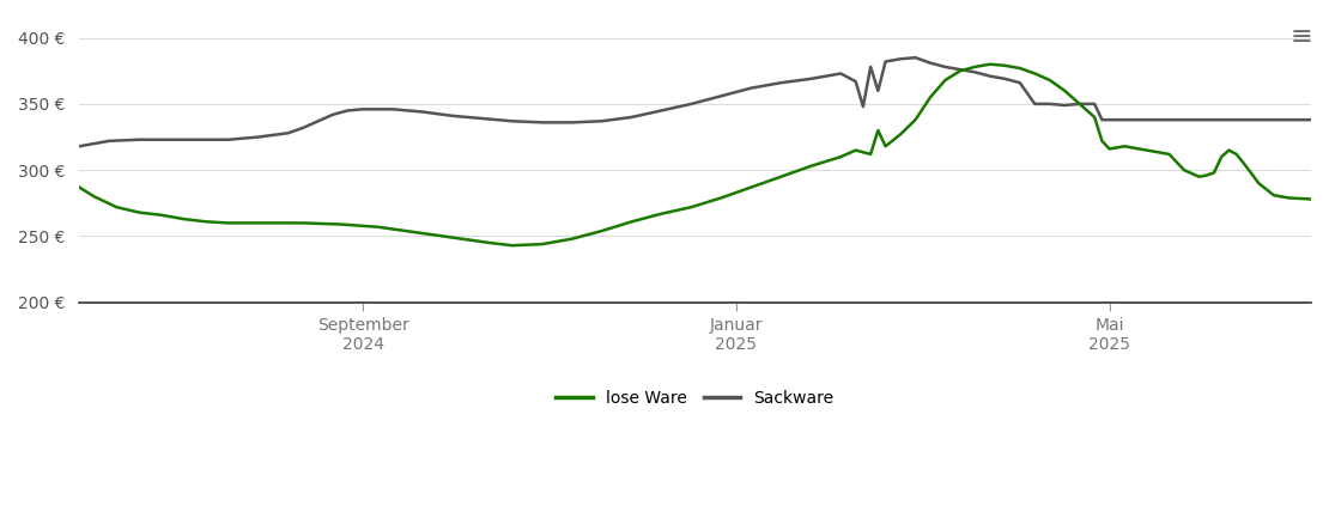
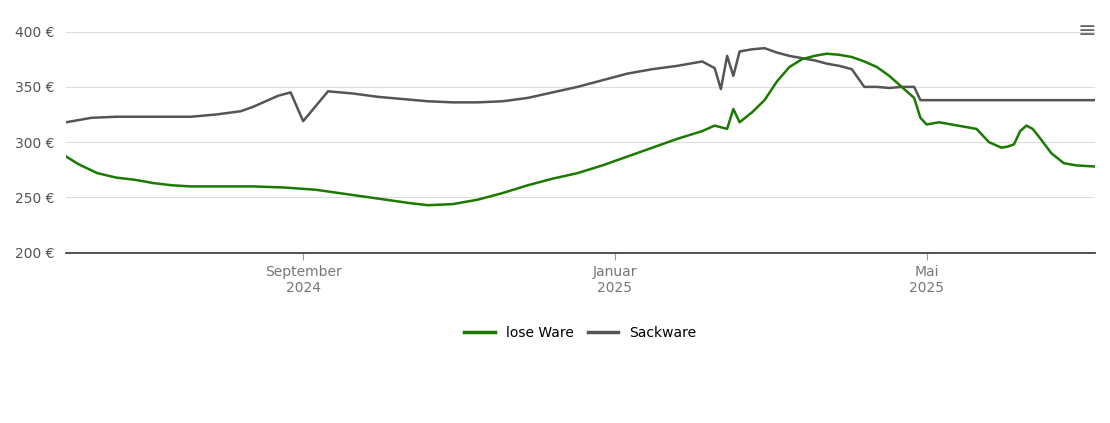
Sackware/September 2024: 346 € -> 319 €
